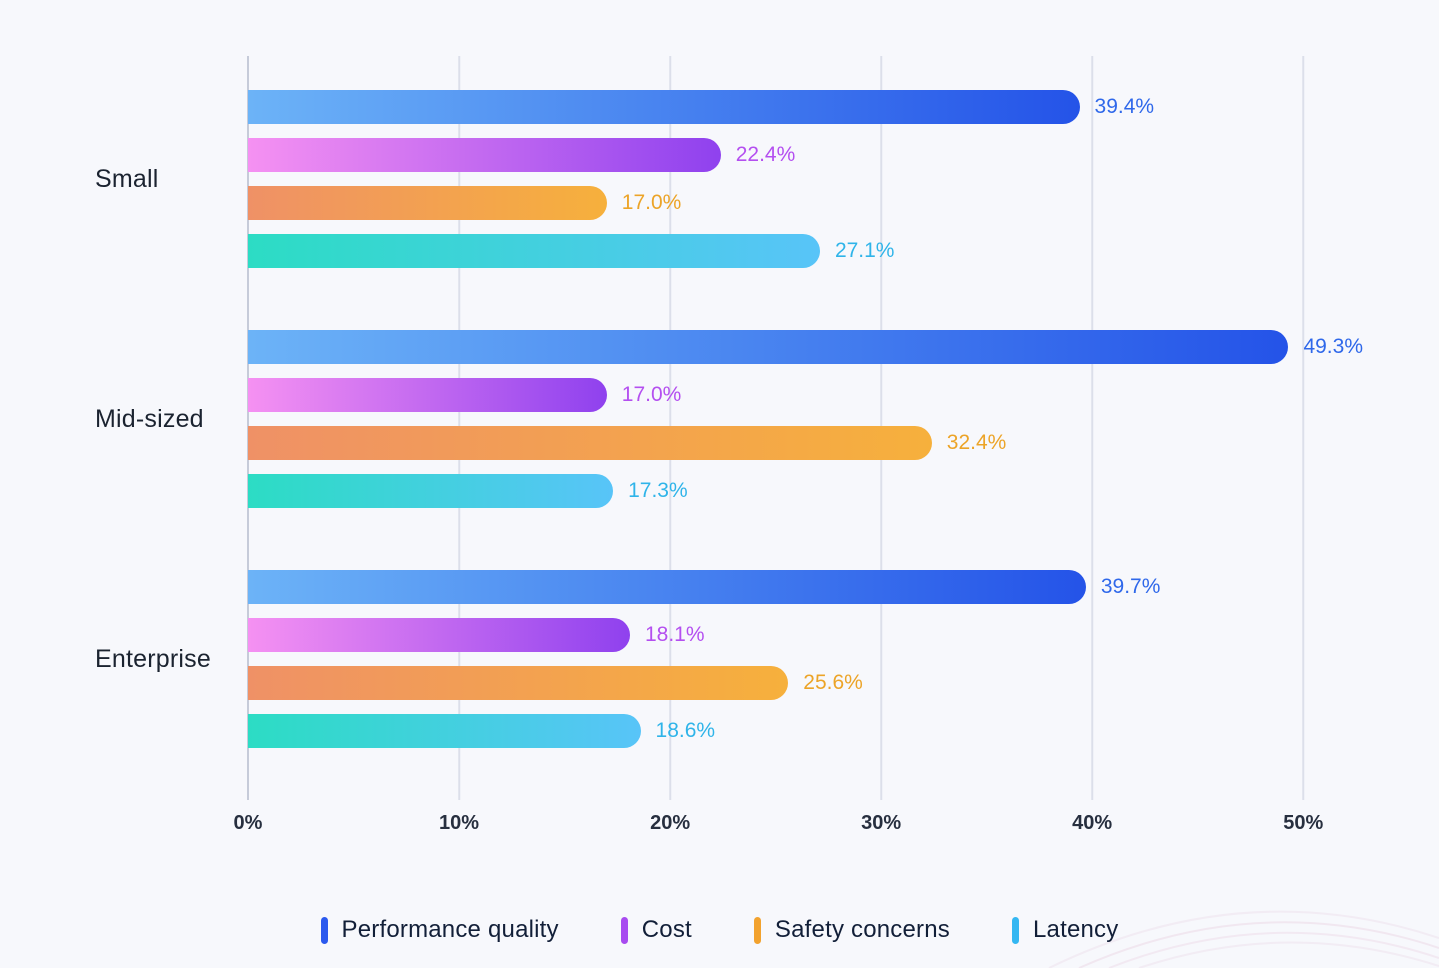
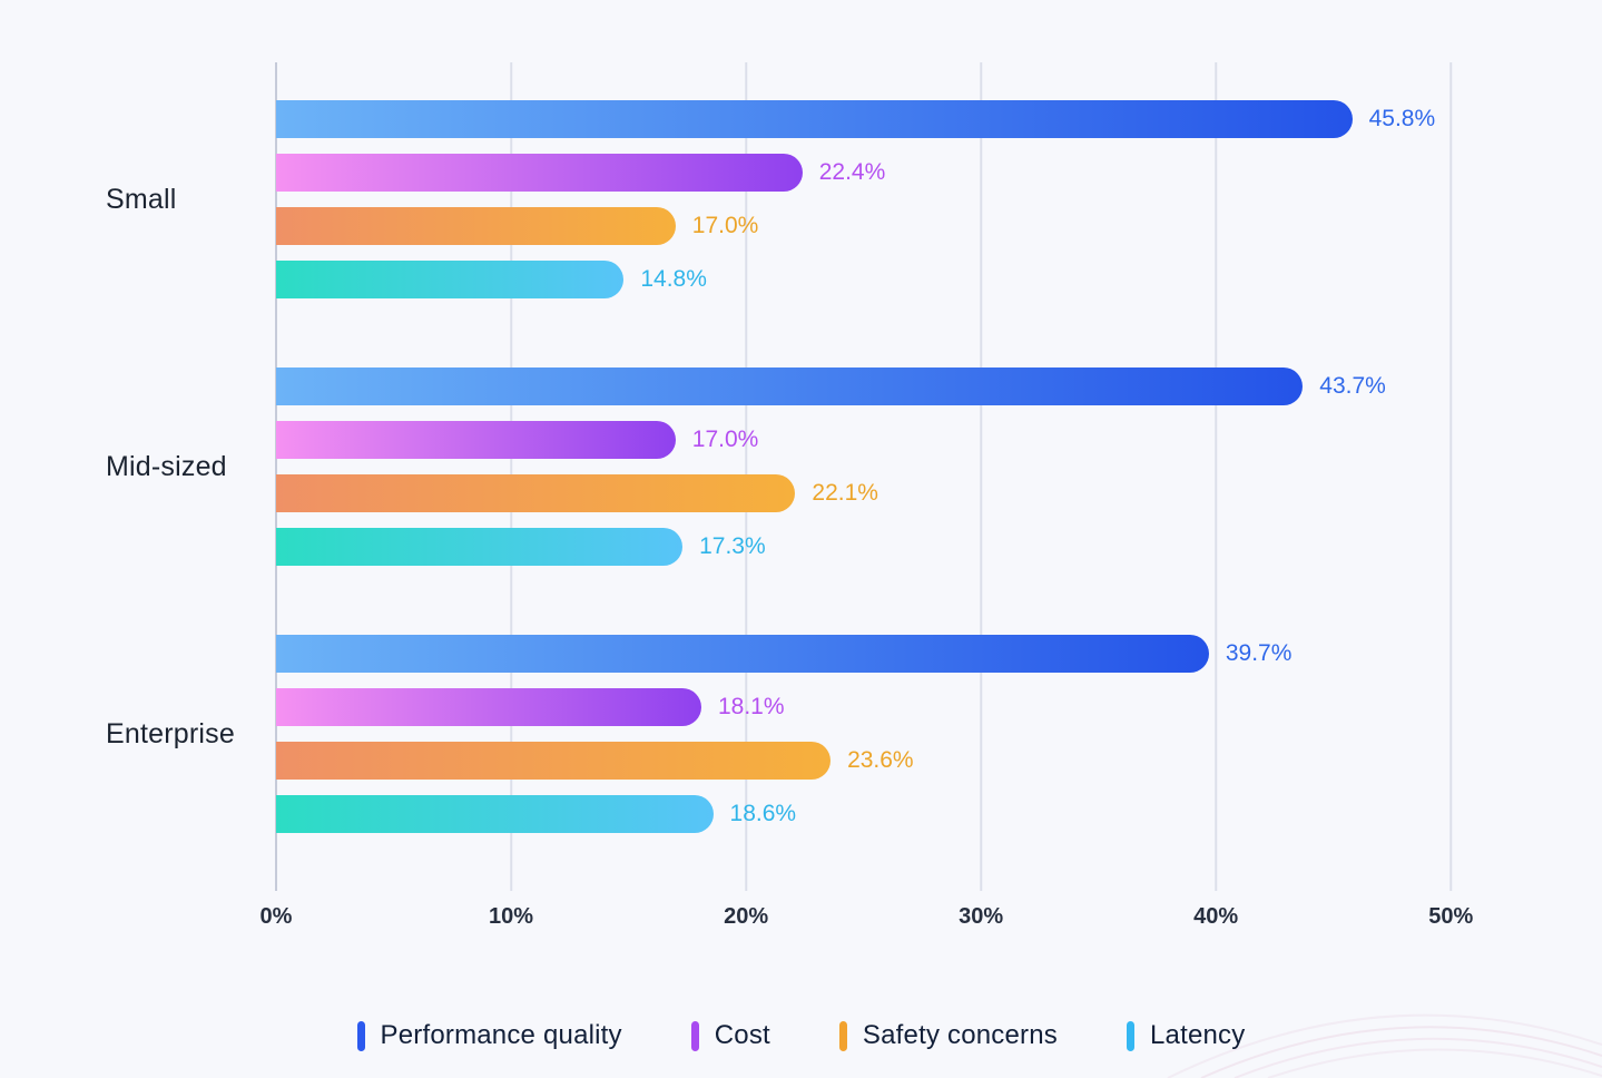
Performance quality/Small: 39.4% -> 45.8%
Latency/Small: 27.1% -> 14.8%
Performance quality/Mid-sized: 49.3% -> 43.7%
Safety concerns/Mid-sized: 32.4% -> 22.1%
Safety concerns/Enterprise: 25.6% -> 23.6%
